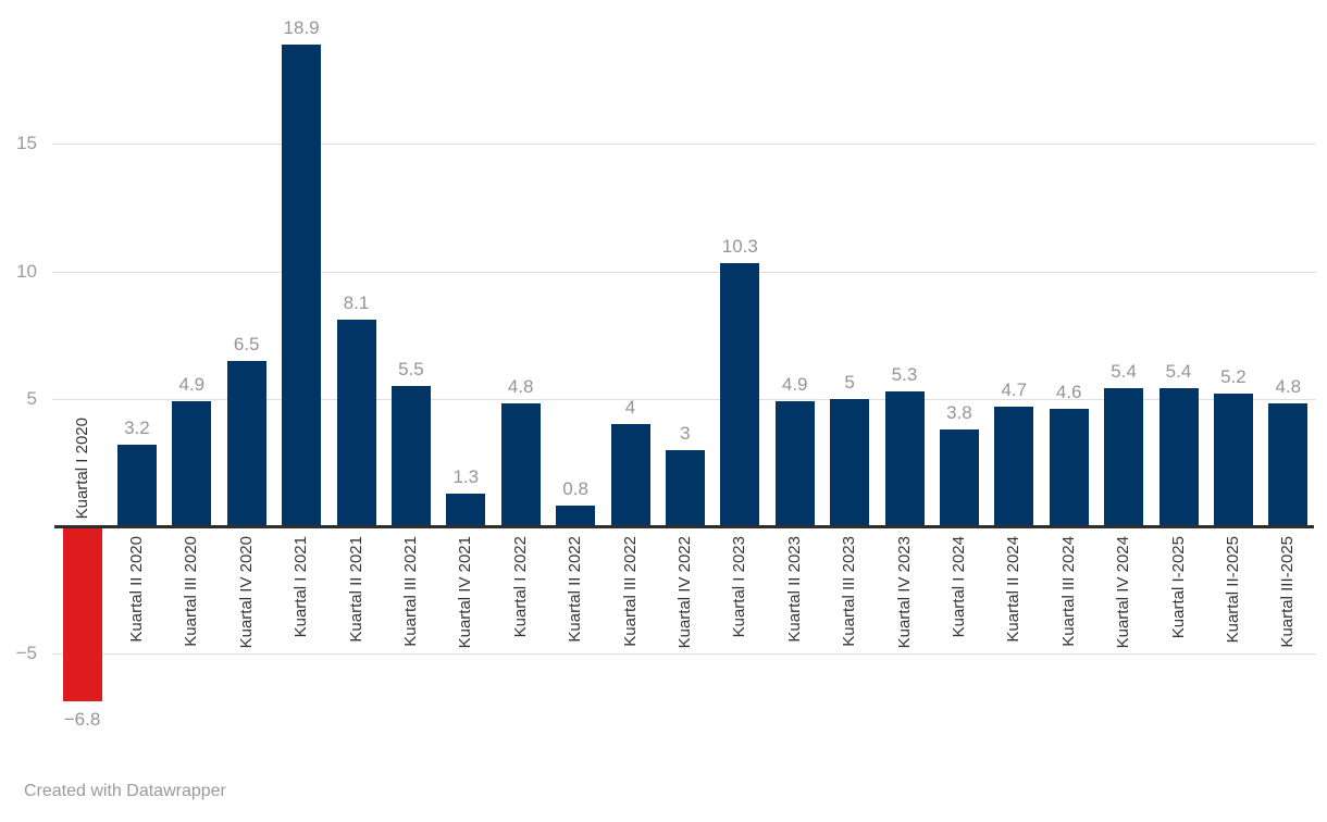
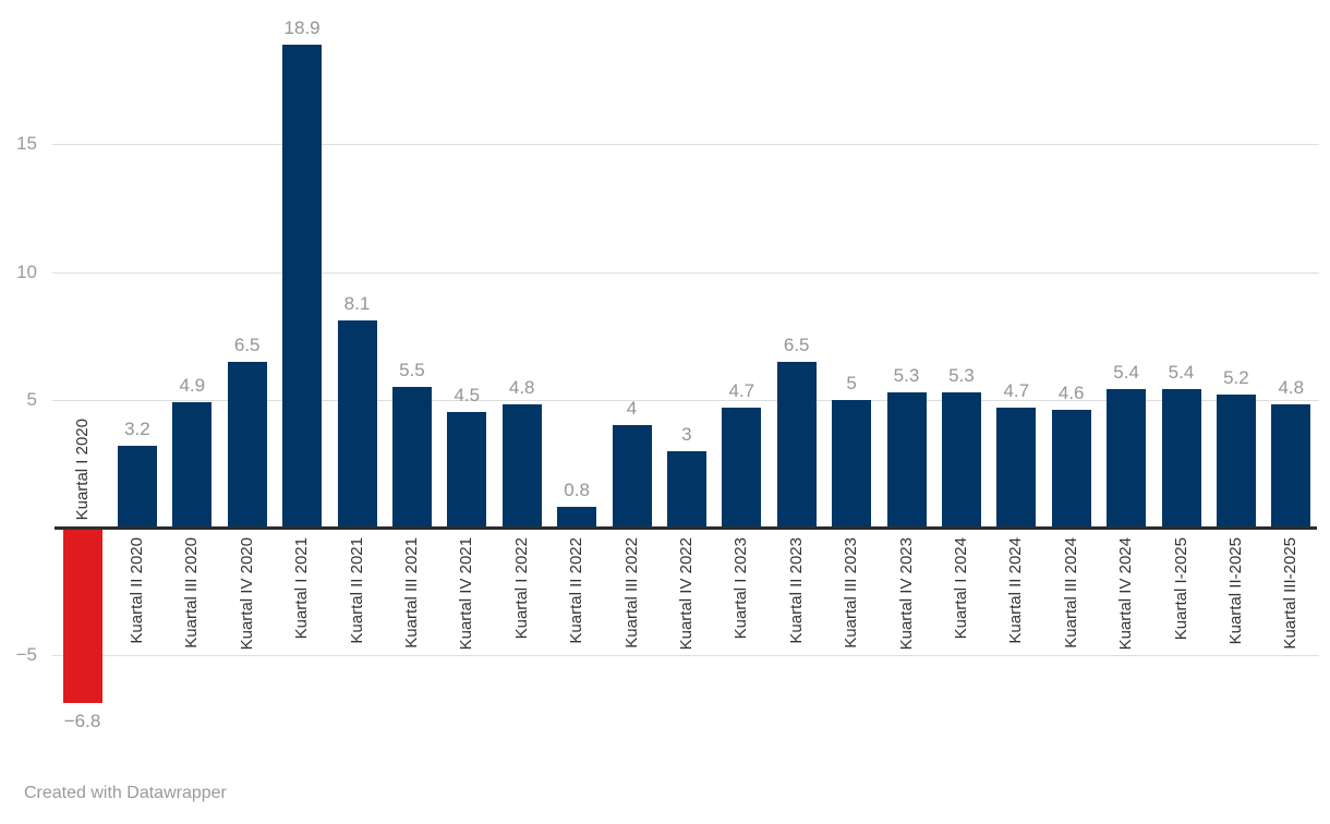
Kuartal IV 2021: 1.3 -> 4.5
Kuartal I 2023: 10.3 -> 4.7
Kuartal II 2023: 4.9 -> 6.5
Kuartal I 2024: 3.8 -> 5.3
